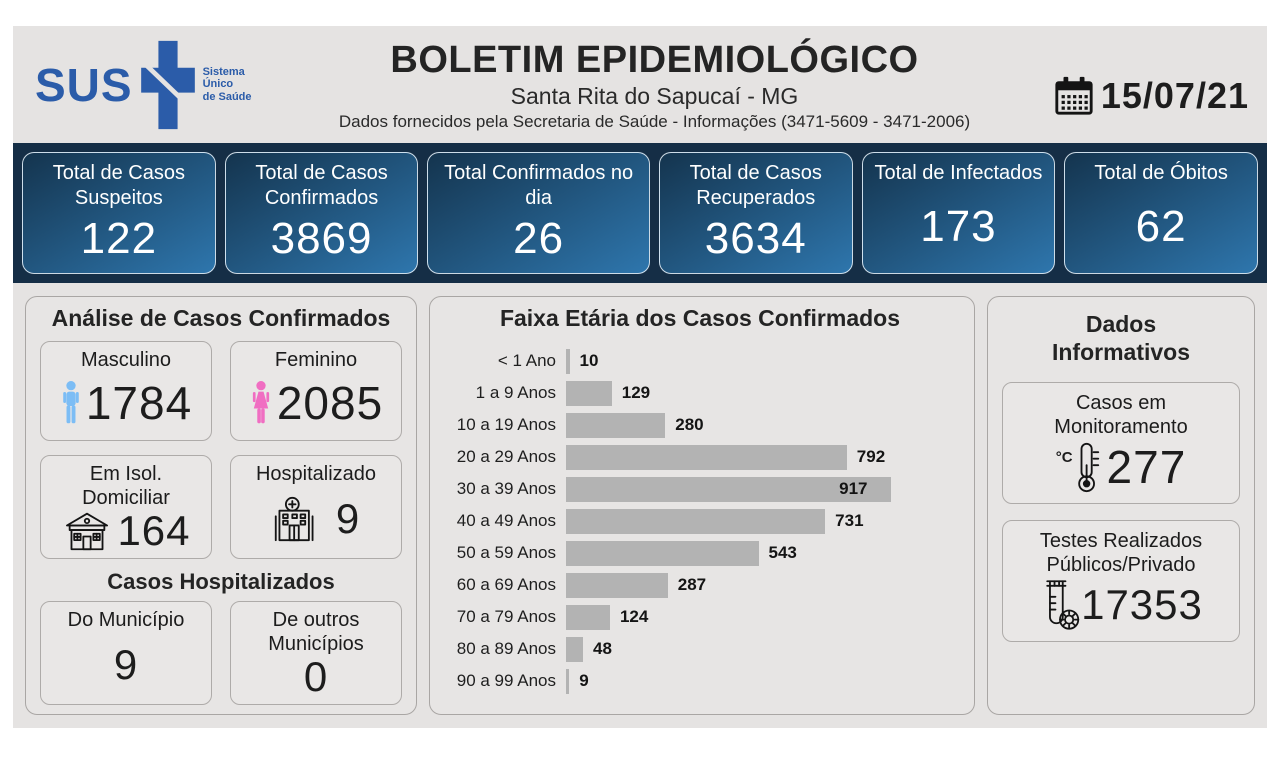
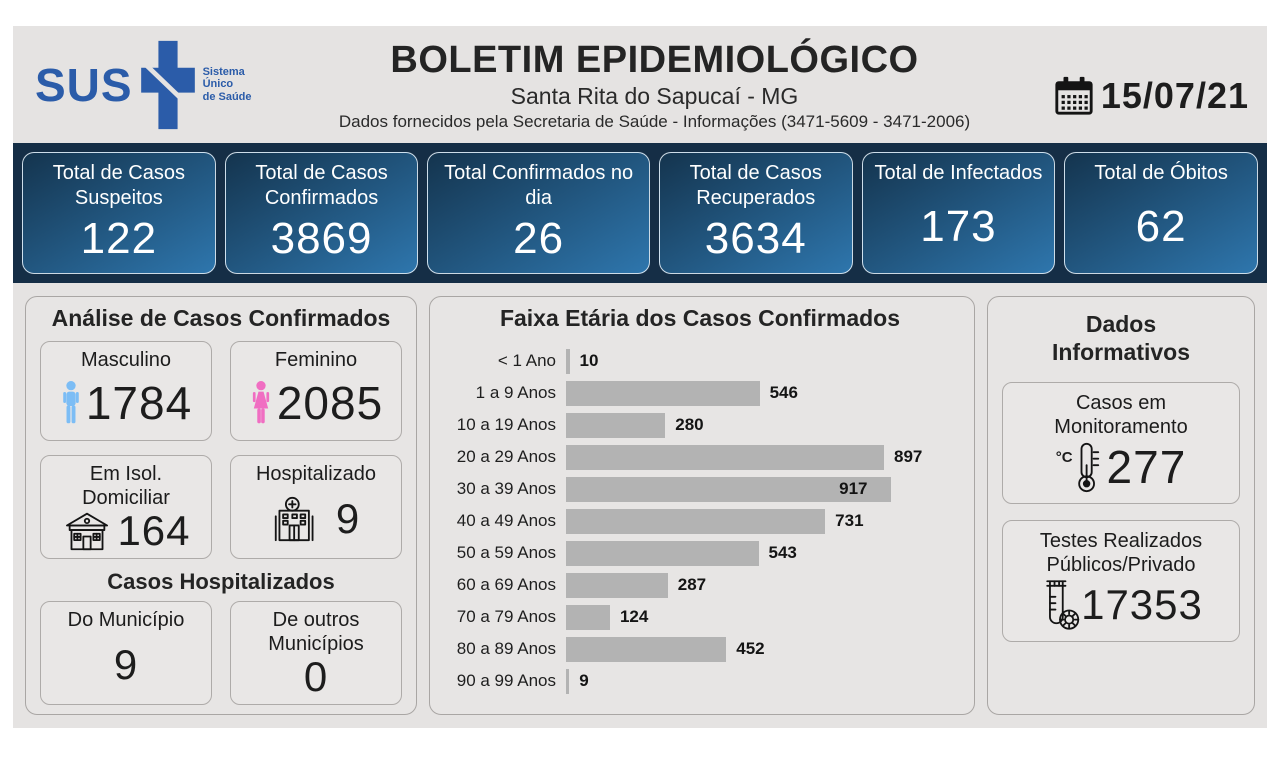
1 a 9 Anos: 129 -> 546
20 a 29 Anos: 792 -> 897
80 a 89 Anos: 48 -> 452
